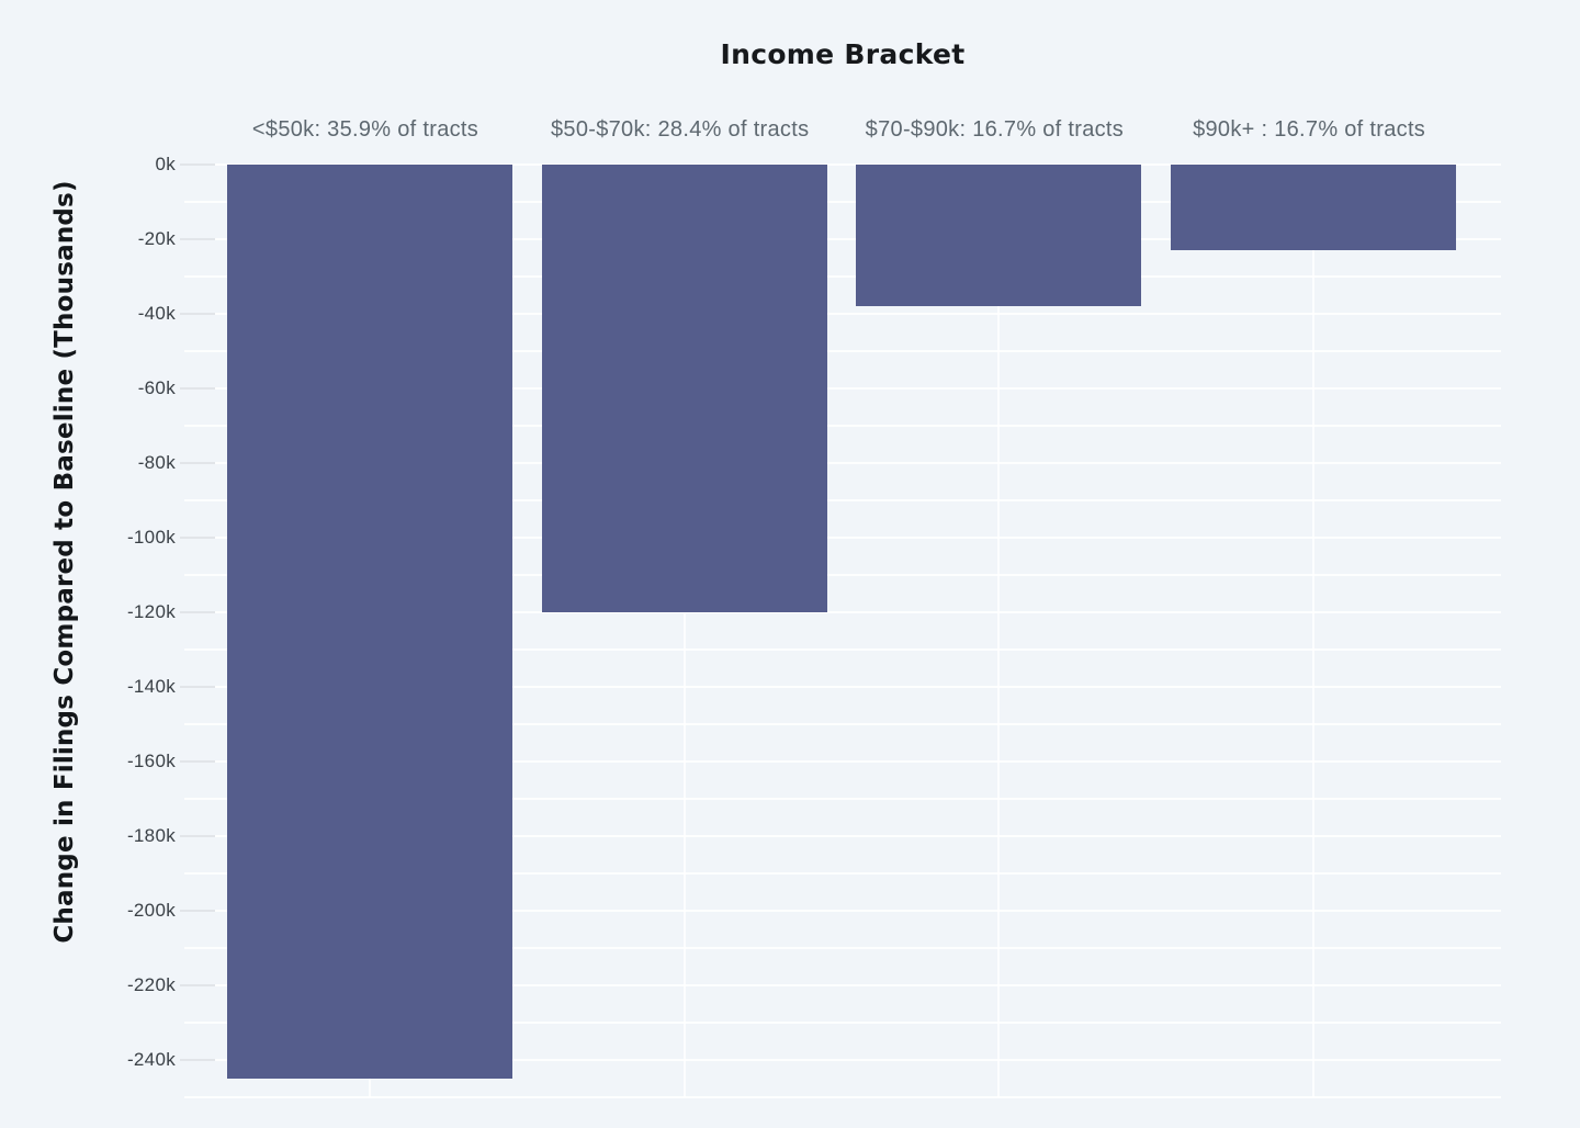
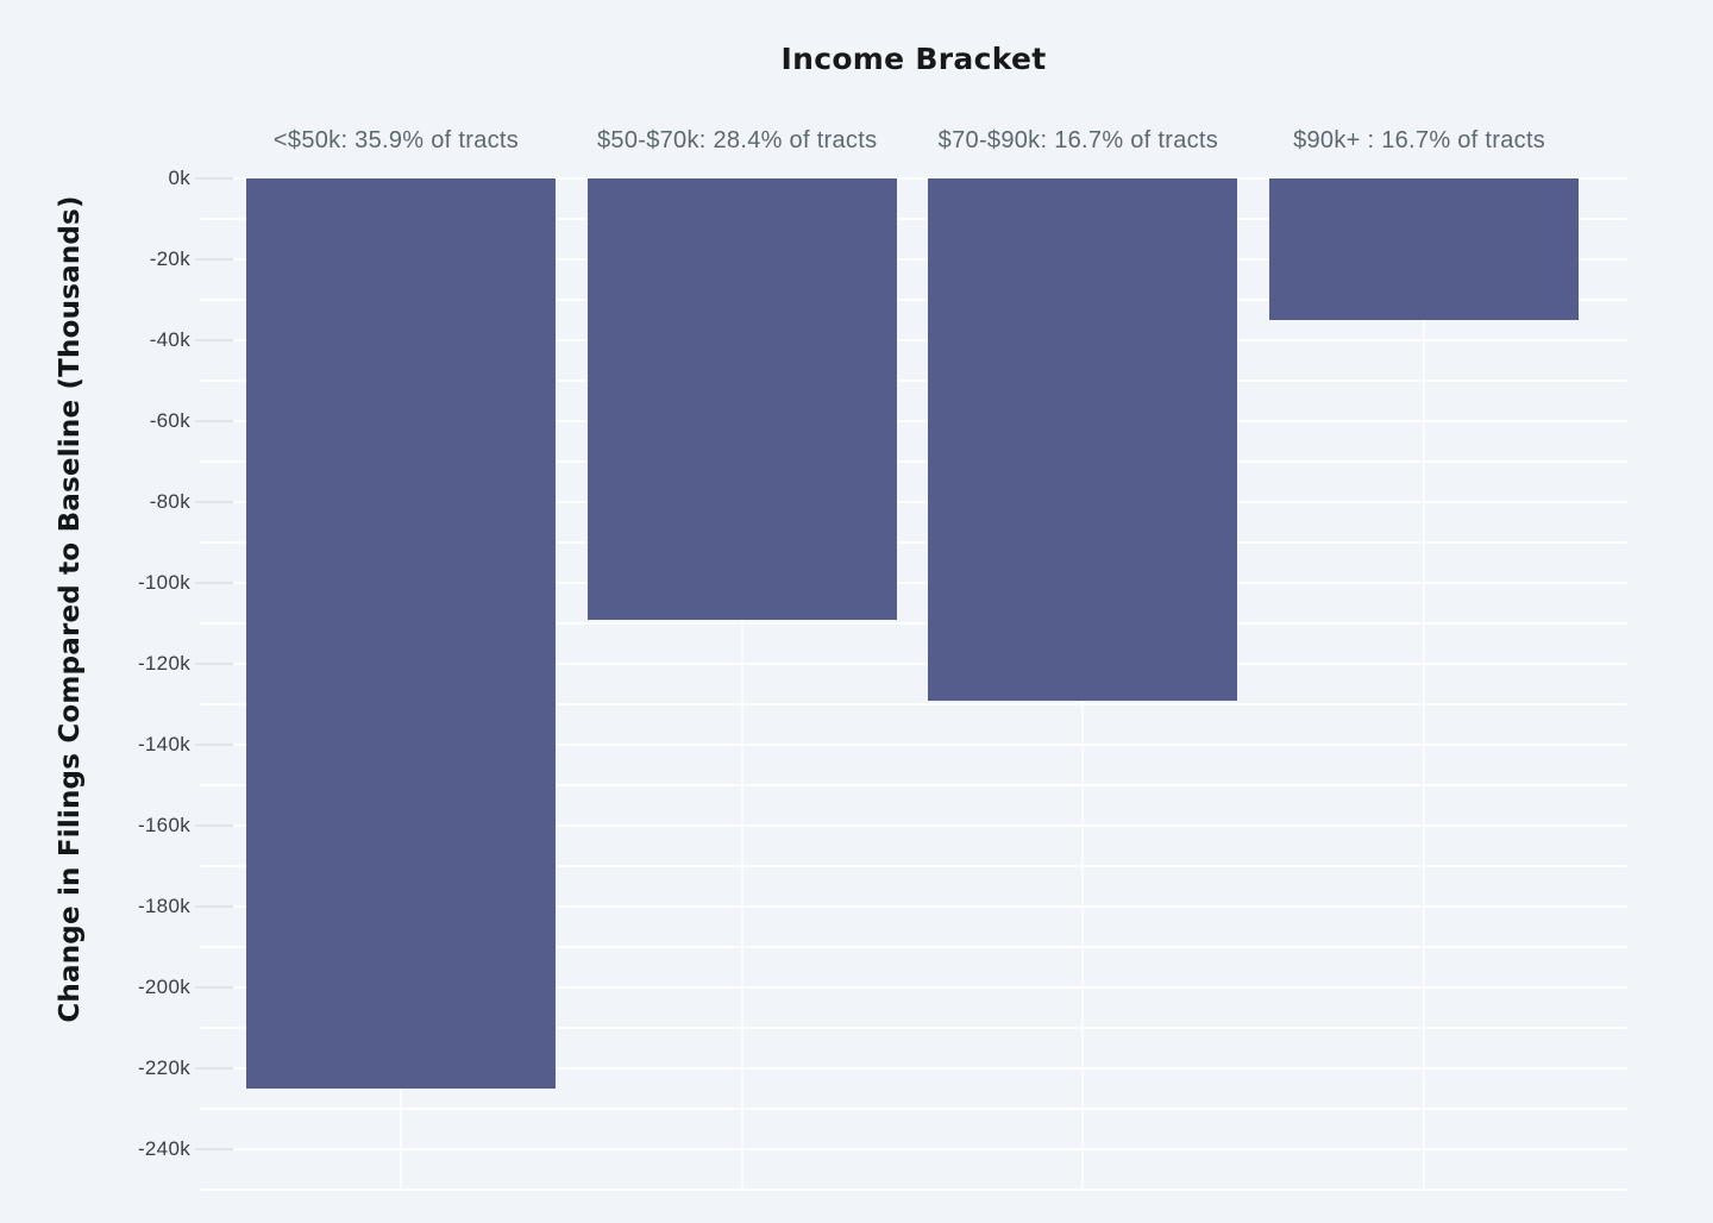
<$50k: 35.9% of tracts: -245k -> -225k
$50-$70k: 28.4% of tracts: -120k -> -109k
$70-$90k: 16.7% of tracts: -38k -> -129k
$90k+ : 16.7% of tracts: -23k -> -35k
